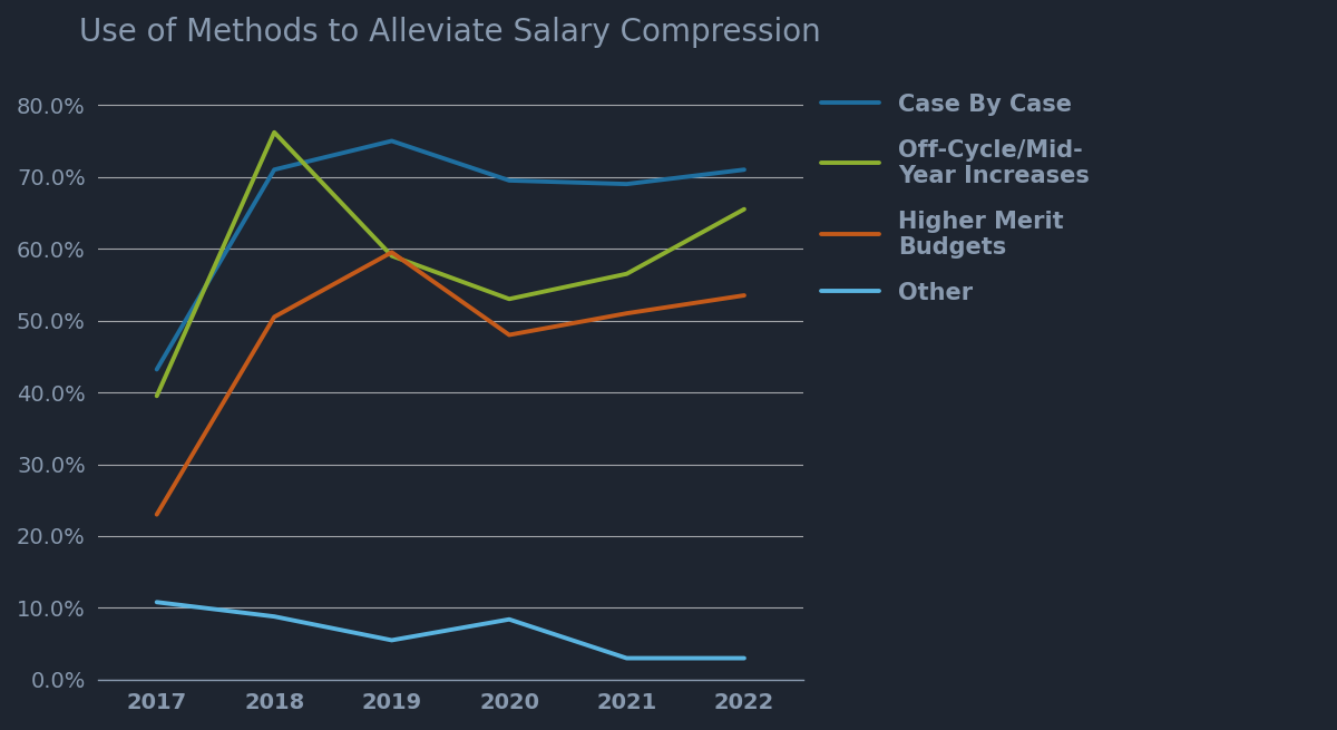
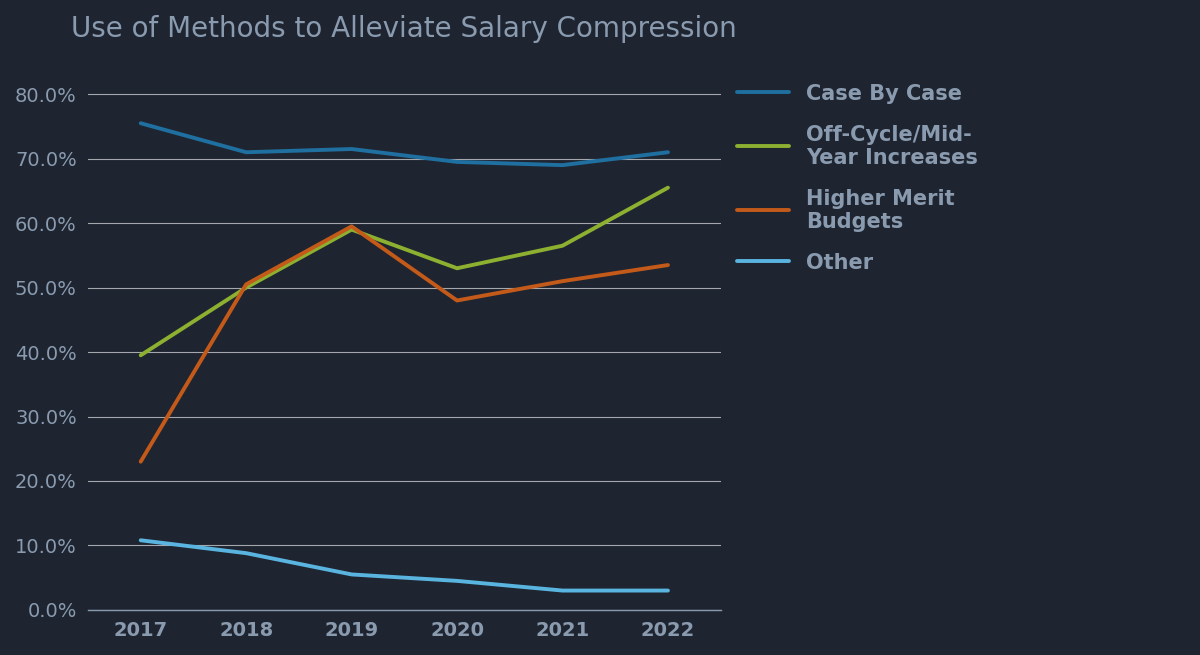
Case By Case/2017: 43.2% -> 75.5%
Off-Cycle/Mid- Year Increases/2018: 76.2% -> 50.0%
Case By Case/2019: 75.0% -> 71.5%
Other/2020: 8.4% -> 4.5%
